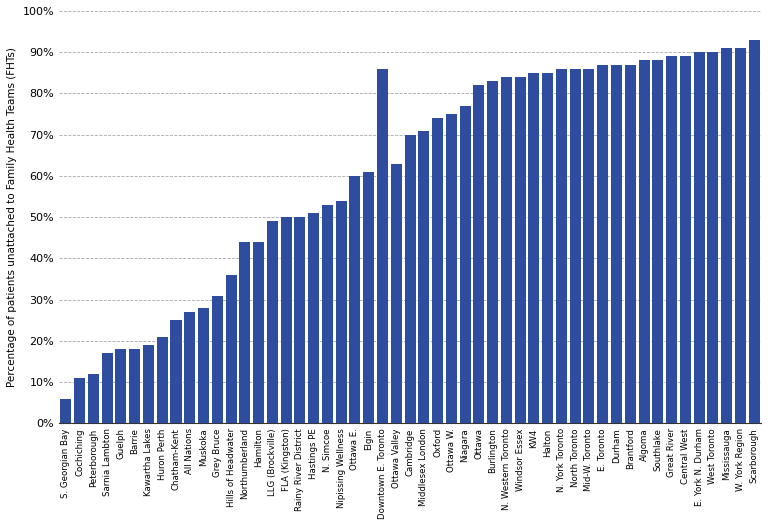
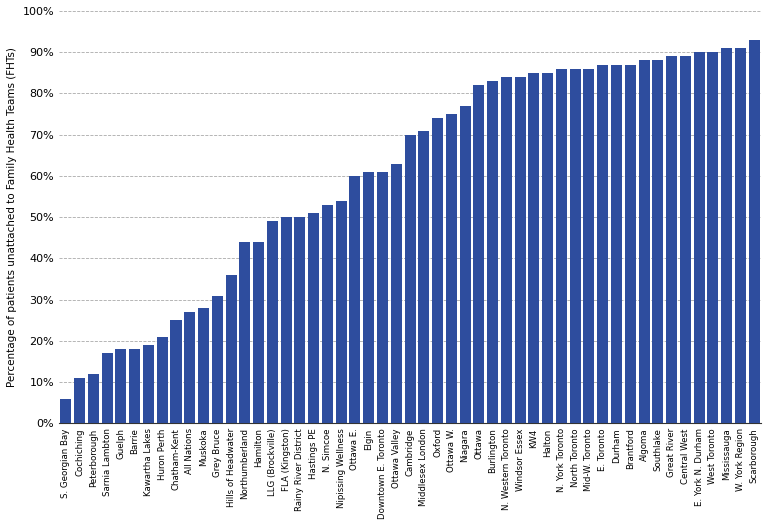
Downtown E. Toronto: 86% -> 61%
